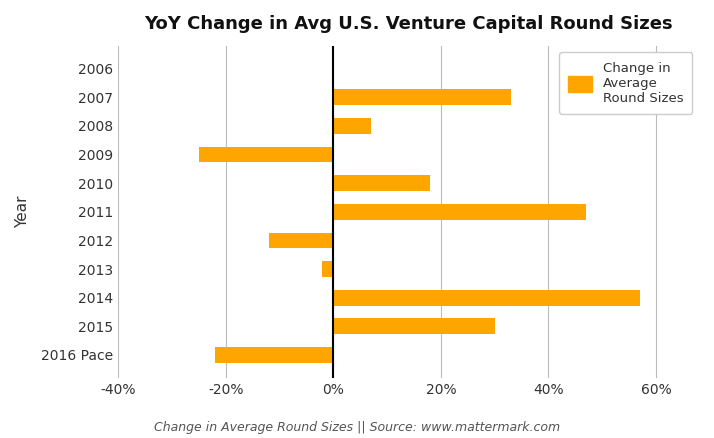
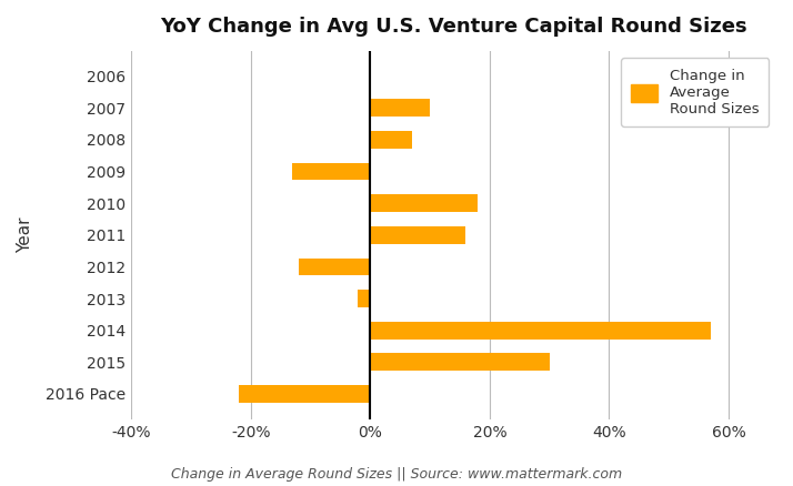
2007: 33% -> 10%
2009: -25% -> -13%
2011: 47% -> 16%
